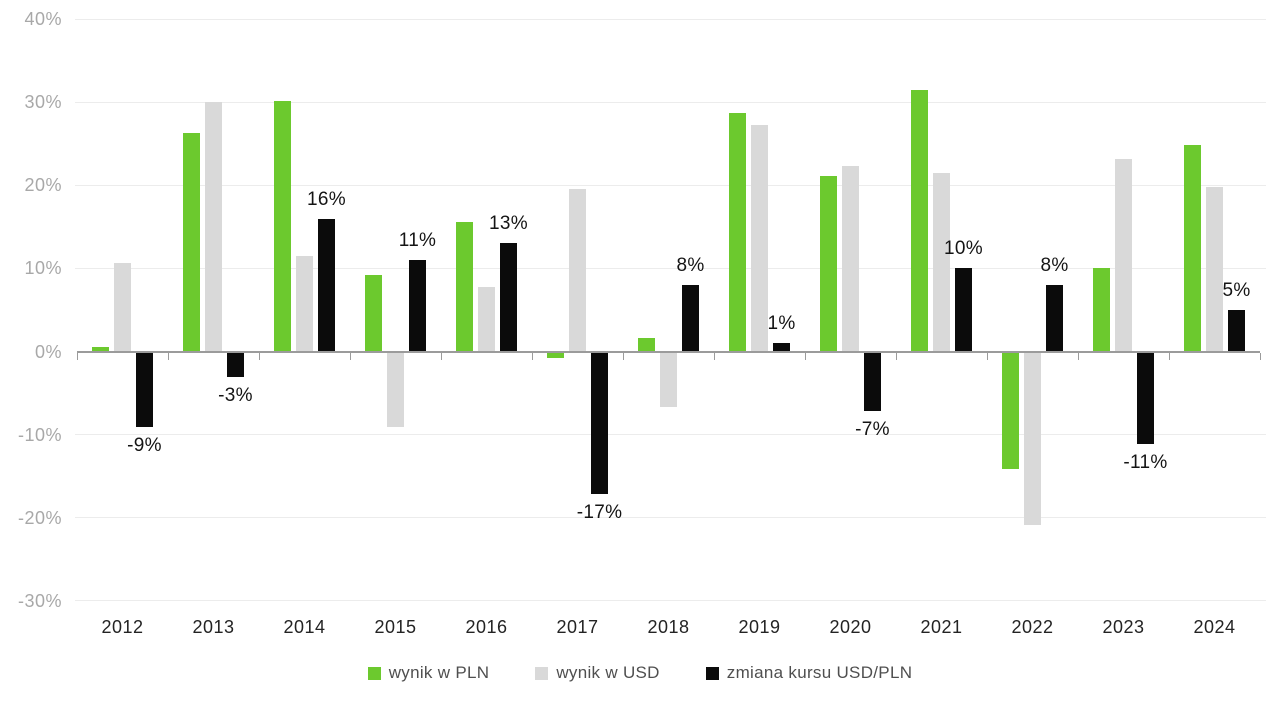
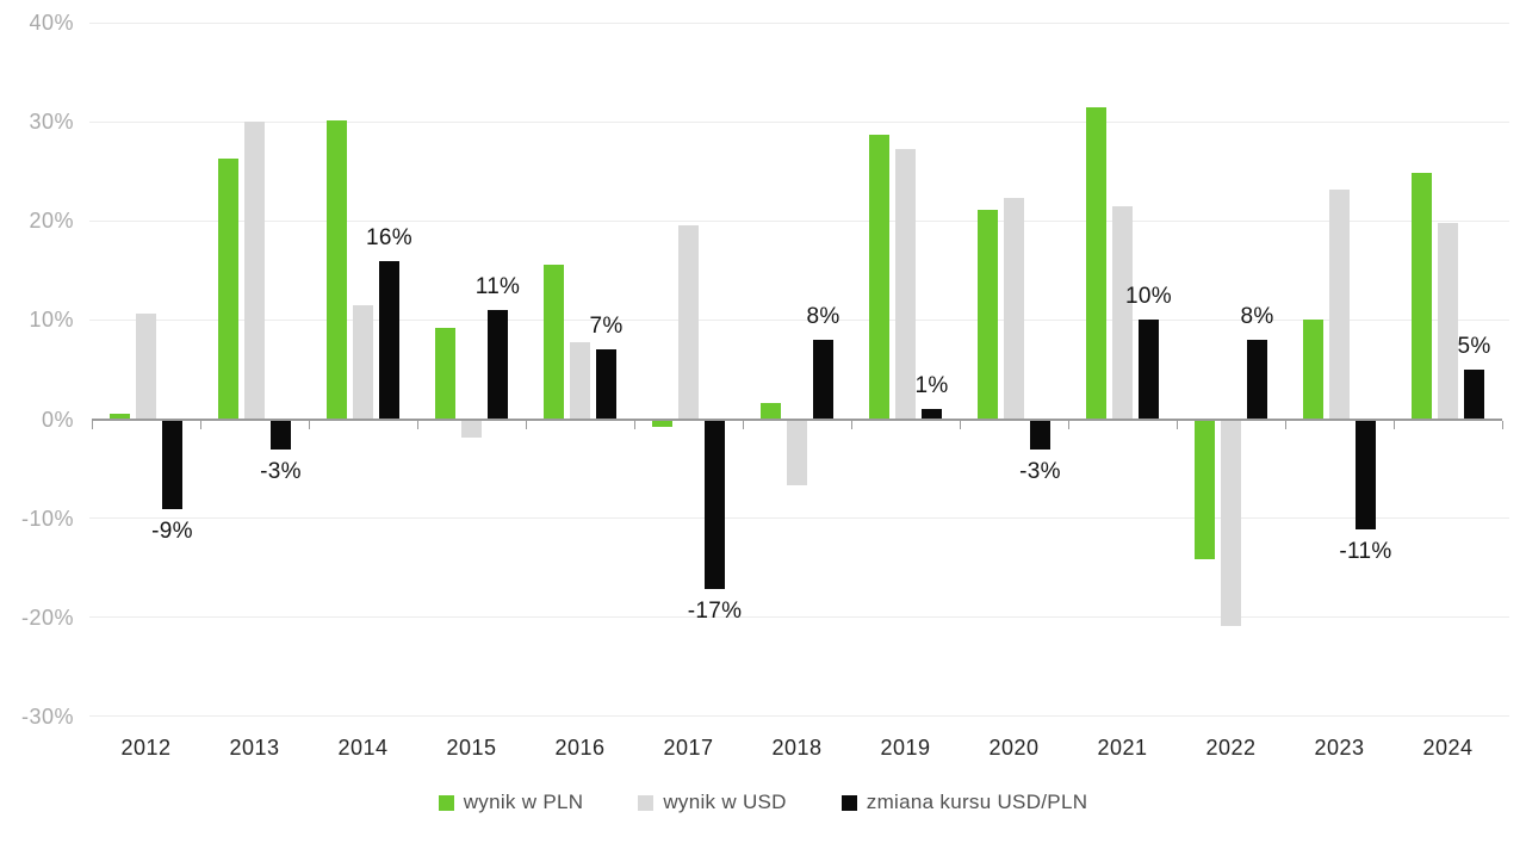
wynik w USD/2015: -9% -> -2%
zmiana kursu USD/PLN/2016: 13% -> 7%
zmiana kursu USD/PLN/2020: -7% -> -3%
